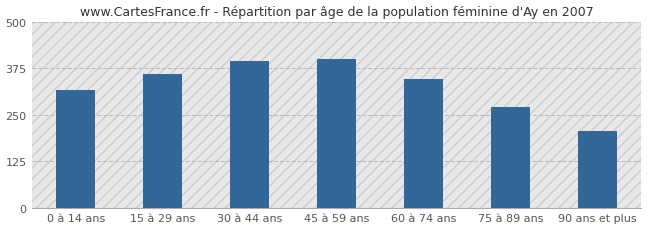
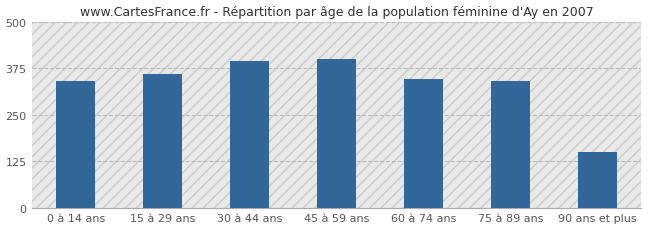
0 à 14 ans: 315 -> 340
75 à 89 ans: 270 -> 340
90 ans et plus: 205 -> 150
